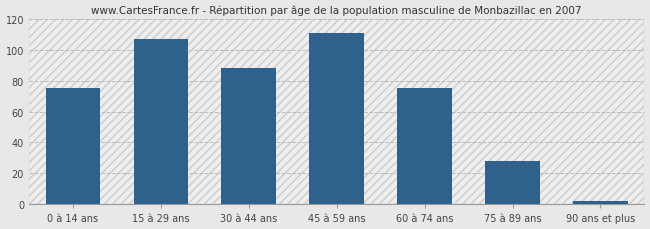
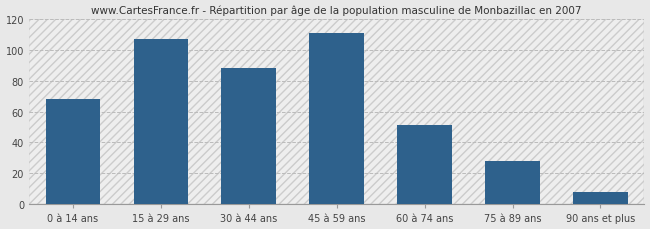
0 à 14 ans: 75 -> 68
60 à 74 ans: 75 -> 51
90 ans et plus: 2 -> 8
